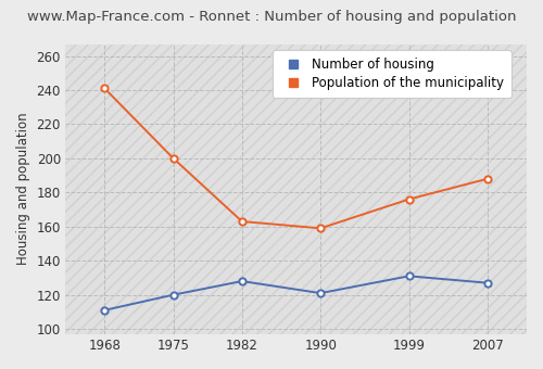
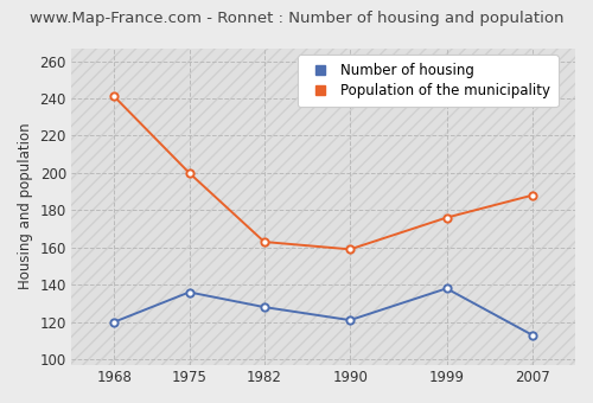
Number of housing/1968: 111 -> 120
Number of housing/1975: 120 -> 136
Number of housing/1999: 131 -> 138
Number of housing/2007: 127 -> 113
